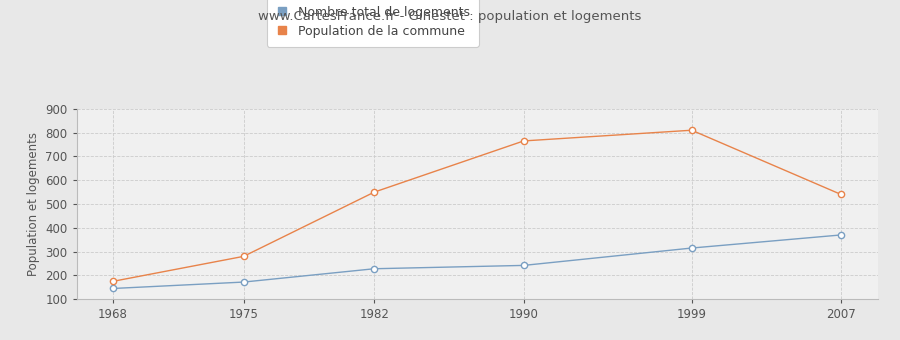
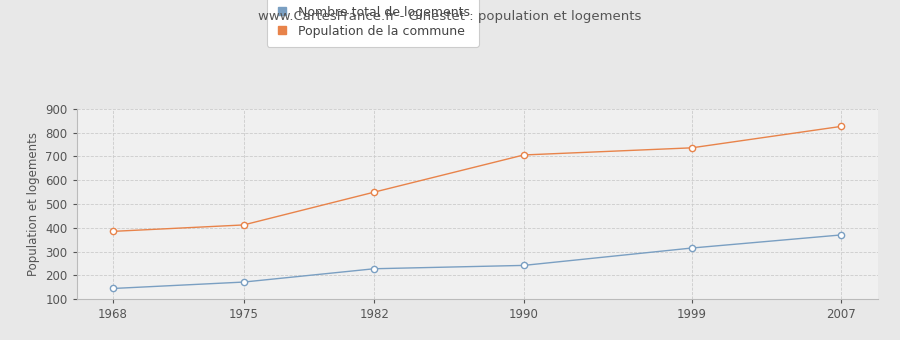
Population de la commune/1968: 175 -> 385
Population de la commune/1975: 280 -> 412
Population de la commune/1990: 765 -> 706
Population de la commune/1999: 810 -> 736
Population de la commune/2007: 540 -> 826
